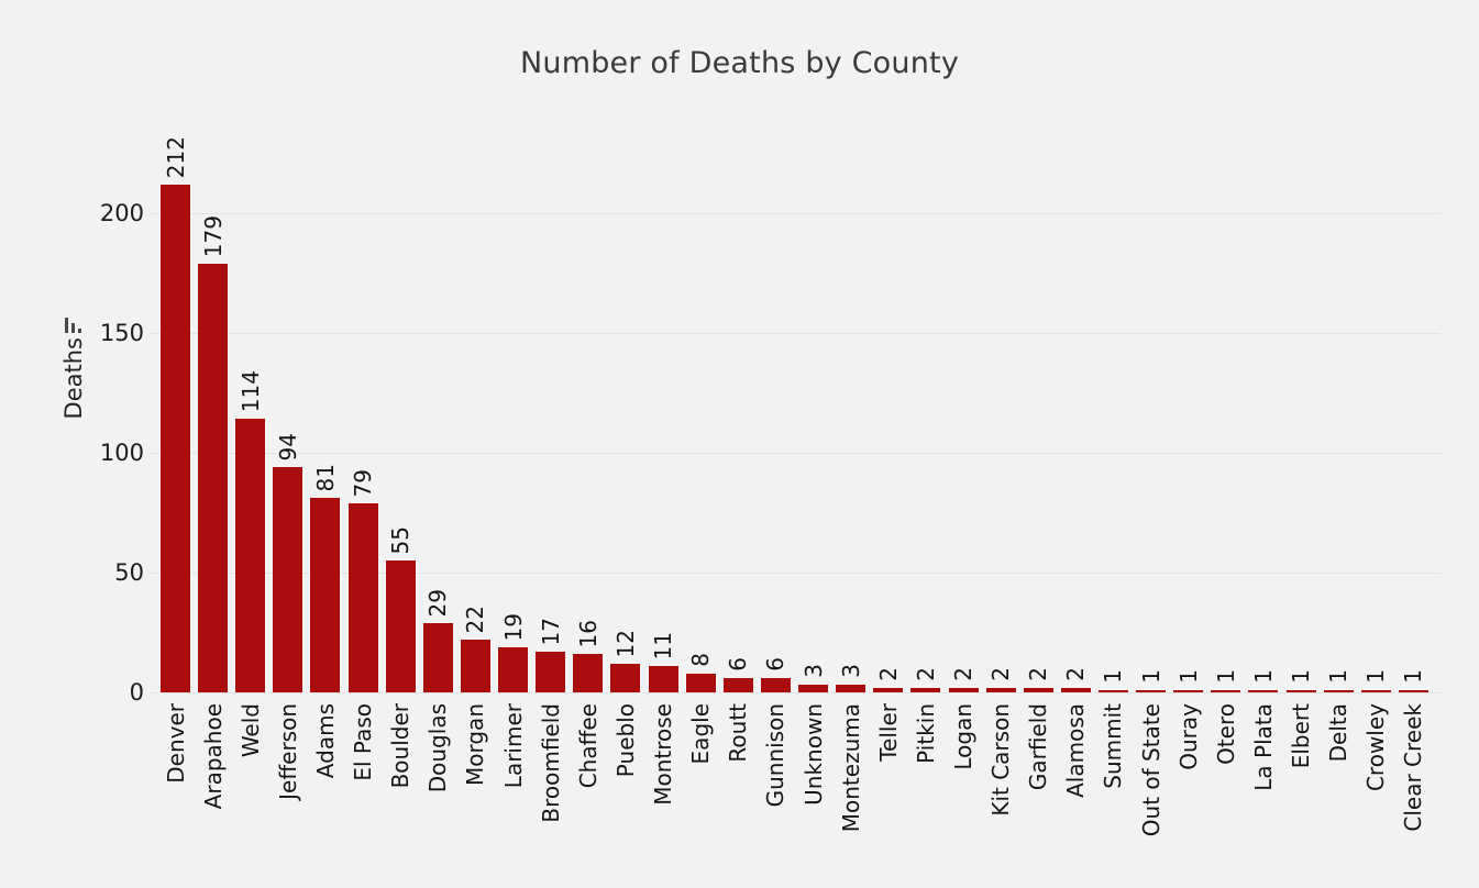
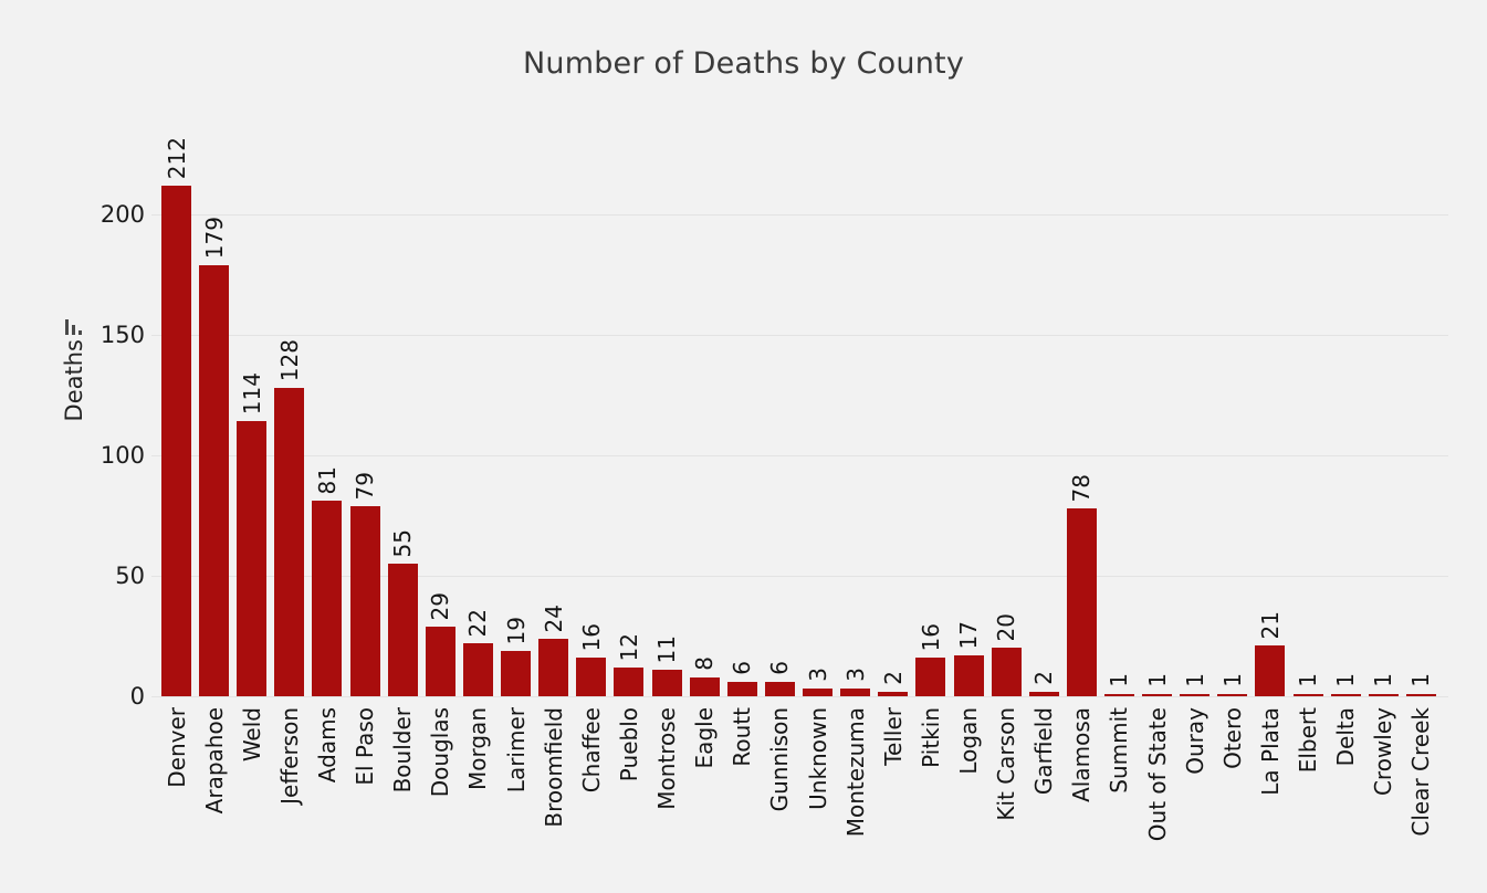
Jefferson: 94 -> 128
Broomfield: 17 -> 24
Pitkin: 2 -> 16
Logan: 2 -> 17
Kit Carson: 2 -> 20
Alamosa: 2 -> 78
La Plata: 1 -> 21
